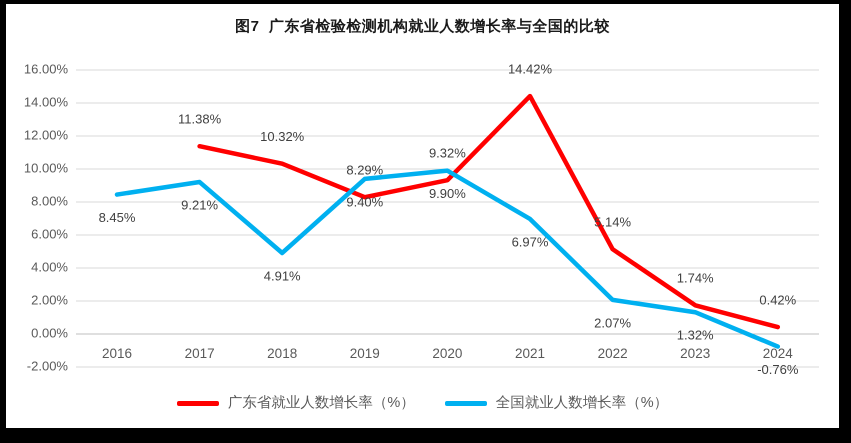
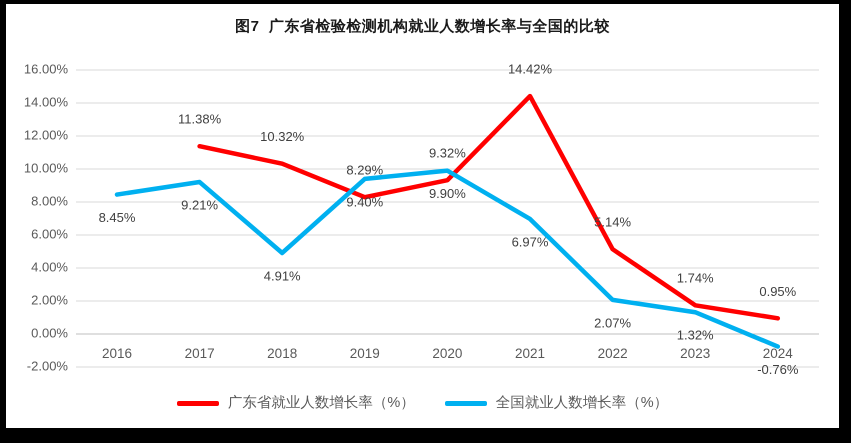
广东省就业人数增长率（%）/2024: 0.42% -> 0.95%
